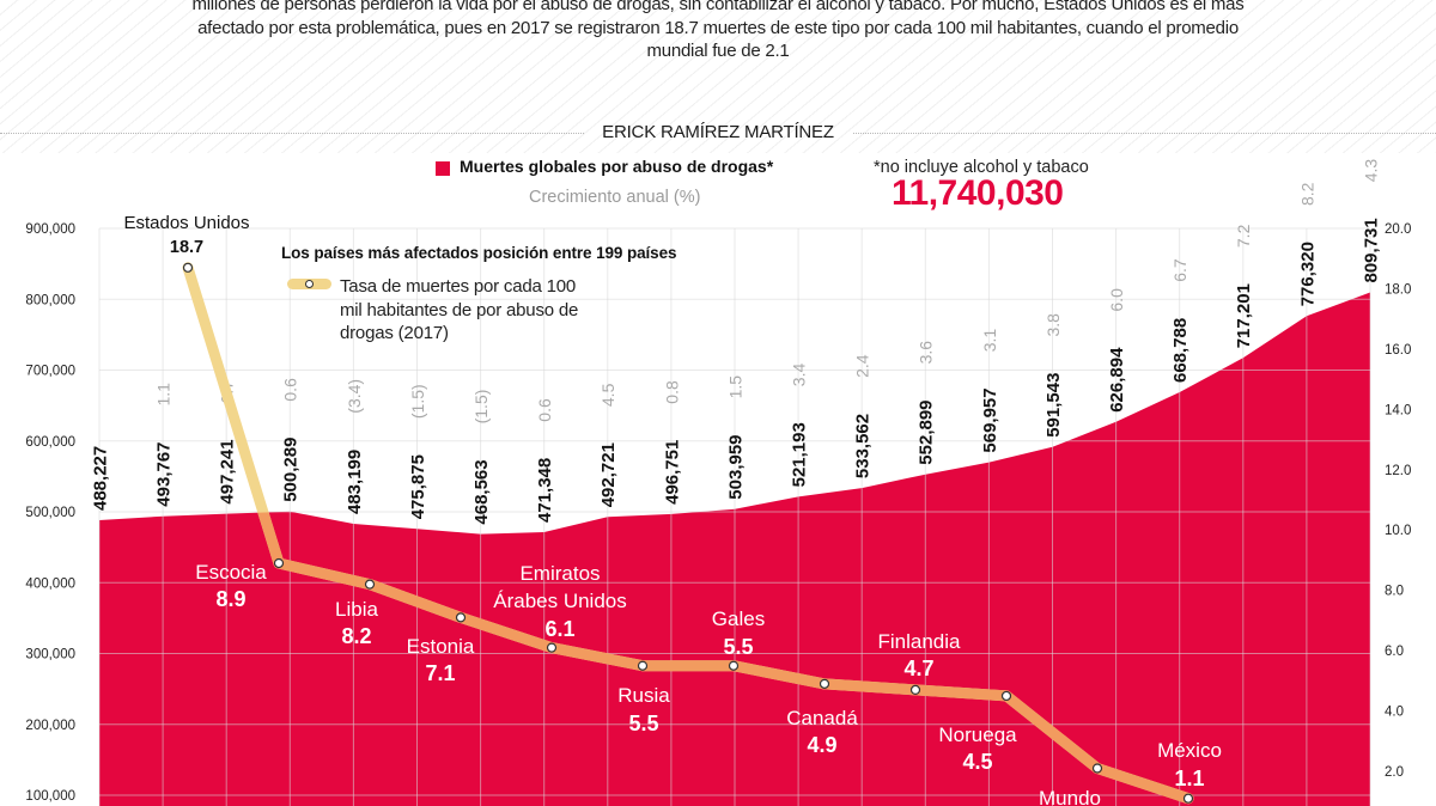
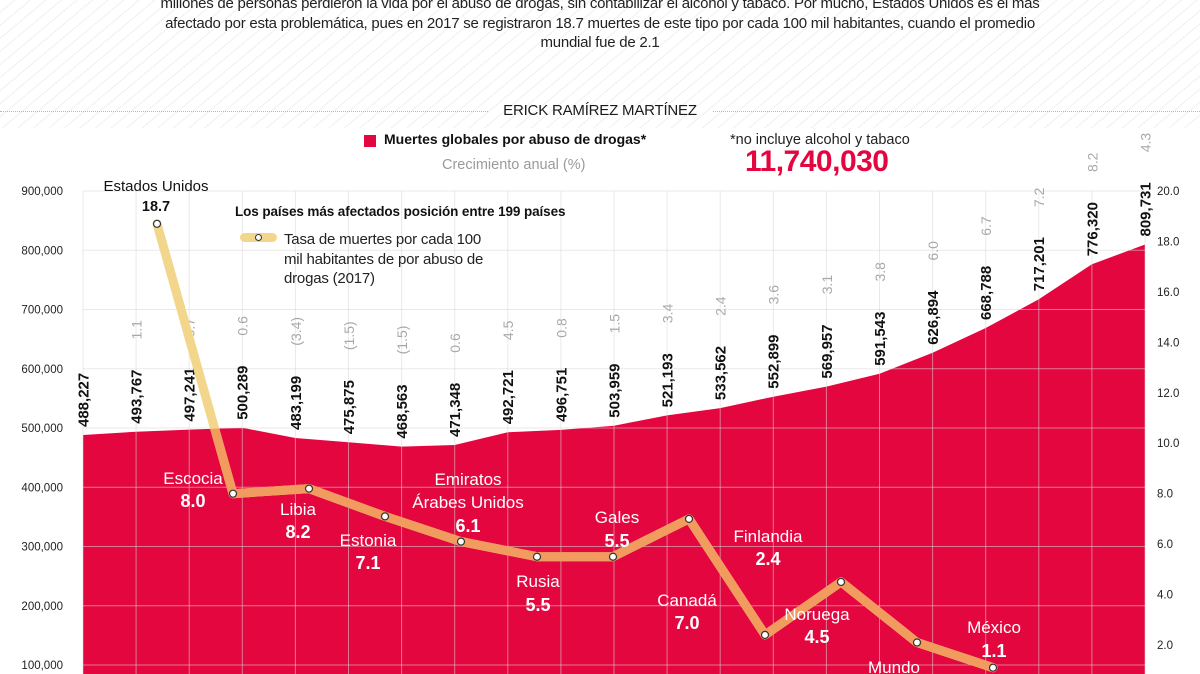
Los países más afectados posición entre 199 países/Escocia: 8.9 -> 8.0
Los países más afectados posición entre 199 países/Canadá: 4.9 -> 7.0
Los países más afectados posición entre 199 países/Finlandia: 4.7 -> 2.4
